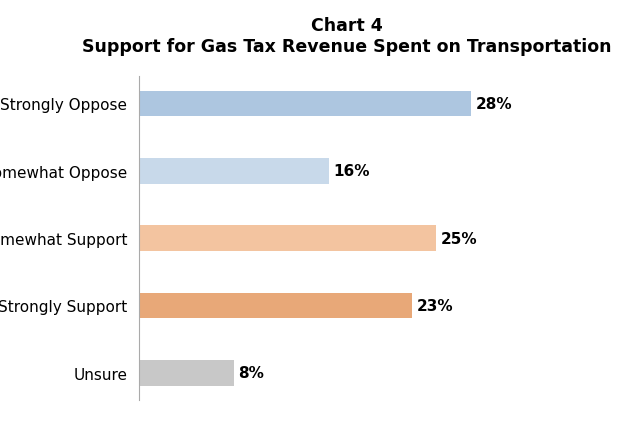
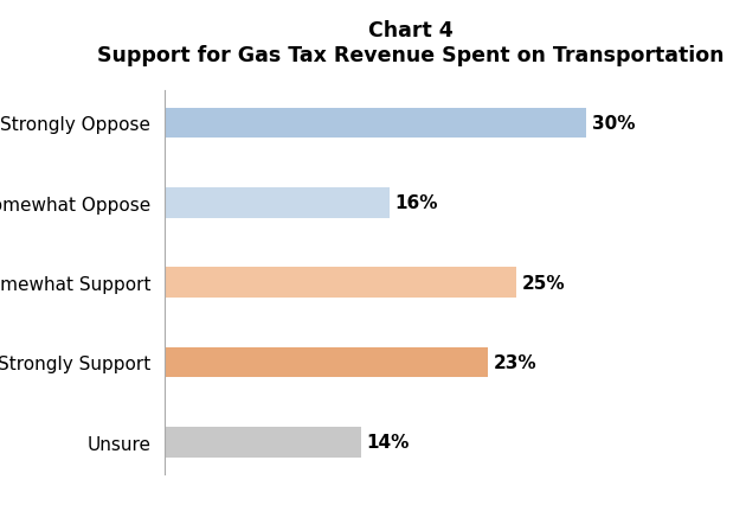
Strongly Oppose: 28% -> 30%
Unsure: 8% -> 14%
